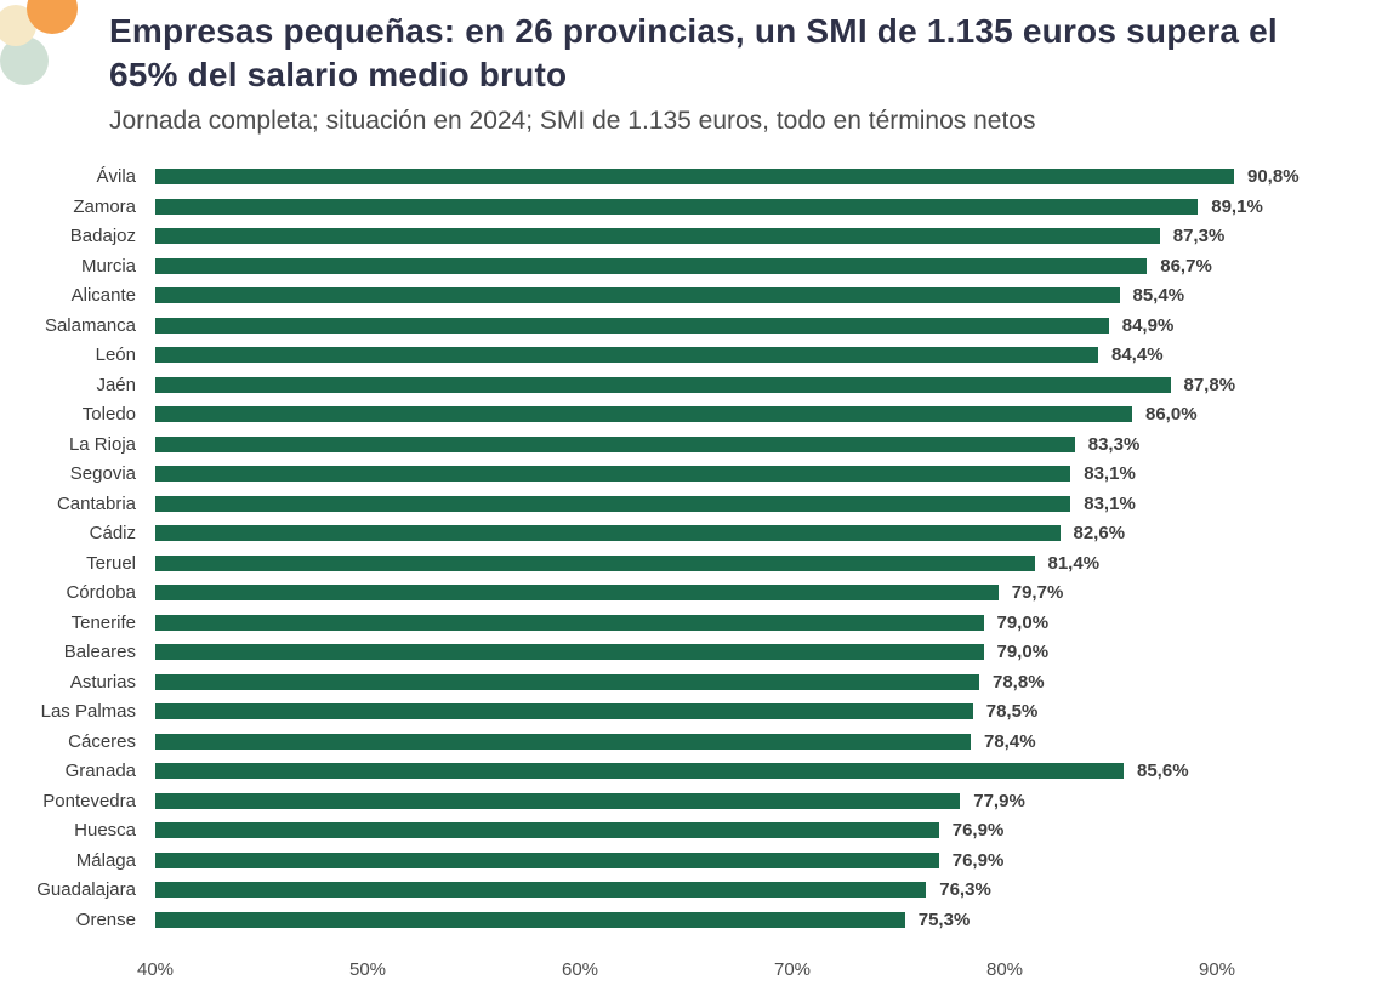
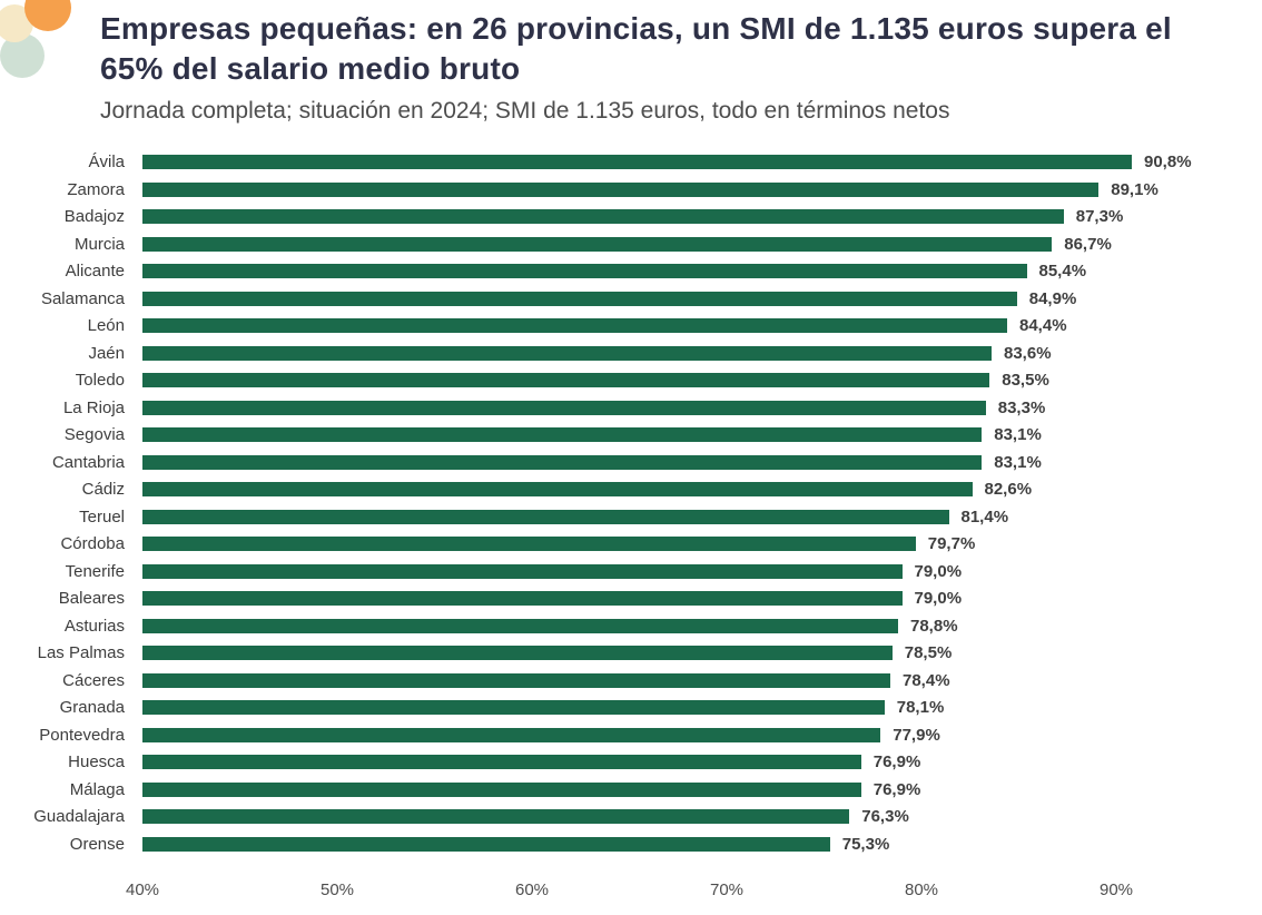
Jaén: 87,8% -> 83,6%
Toledo: 86,0% -> 83,5%
Granada: 85,6% -> 78,1%
